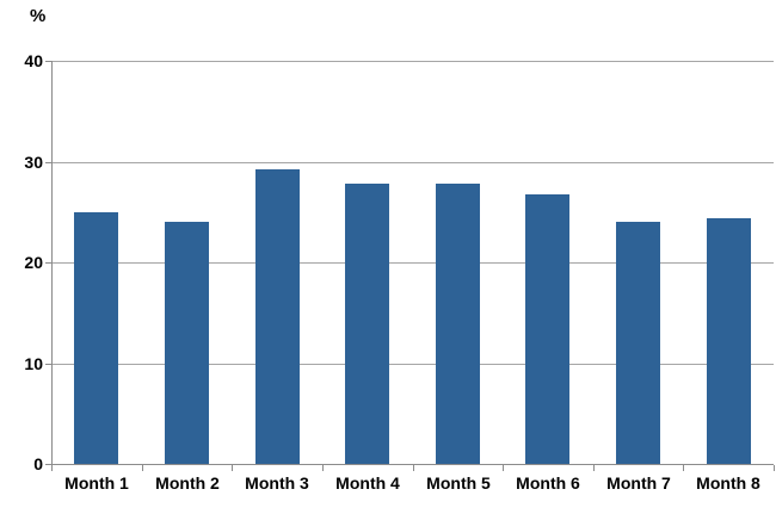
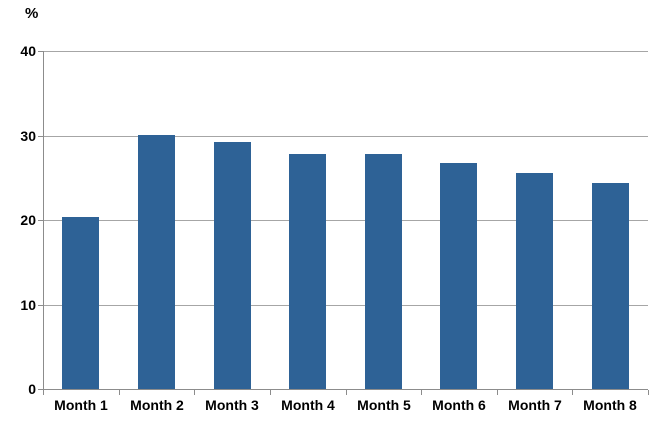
Month 1: 25 -> 20
Month 2: 24 -> 30
Month 7: 24 -> 26
